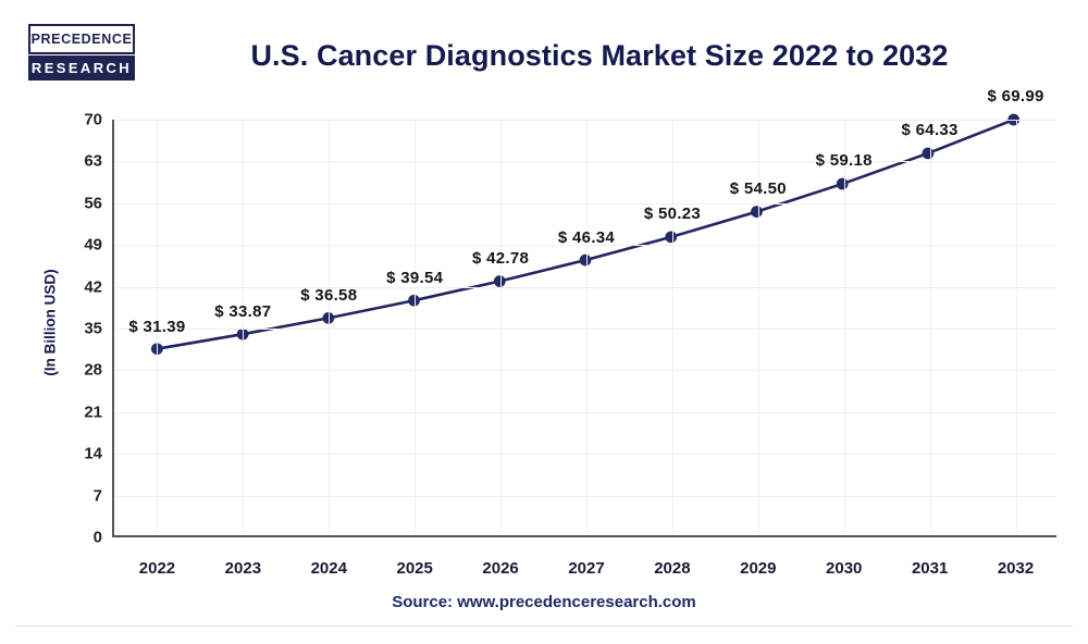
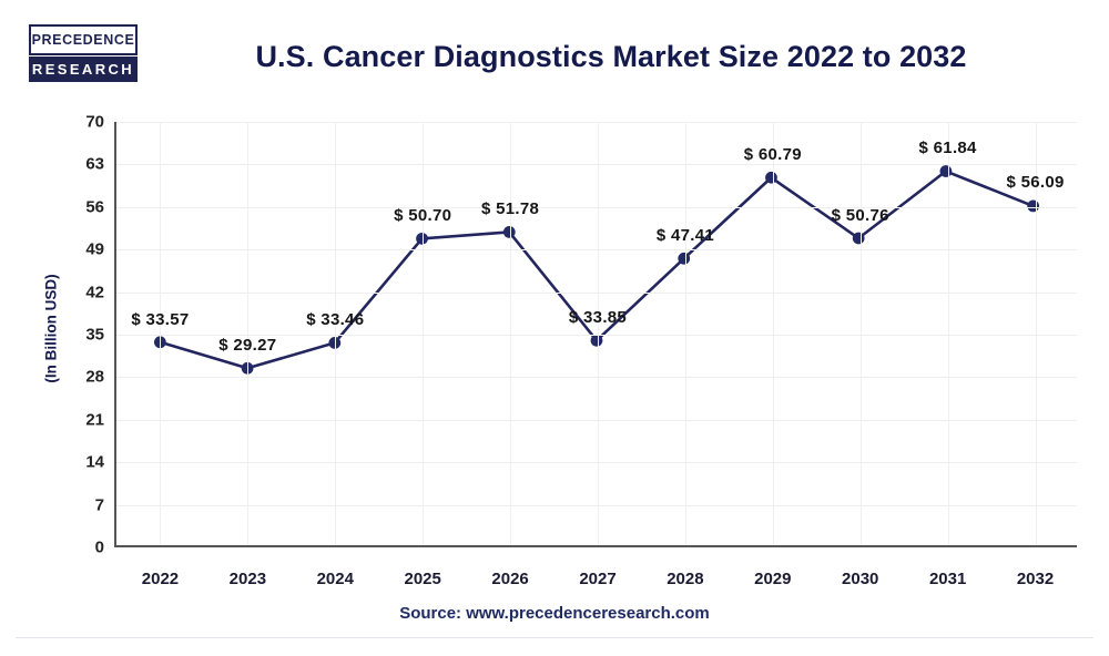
2022: 31.39 -> 33.57
2023: 33.87 -> 29.27
2024: 36.58 -> 33.46
2025: 39.54 -> 50.70
2026: 42.78 -> 51.78
2027: 46.34 -> 33.85
2028: 50.23 -> 47.41
2029: 54.50 -> 60.79
2030: 59.18 -> 50.76
2031: 64.33 -> 61.84
2032: 69.99 -> 56.09
